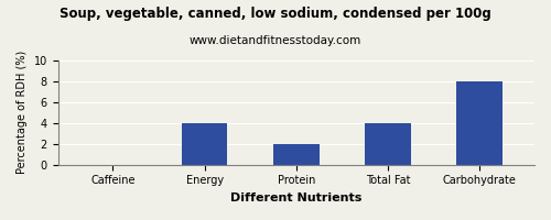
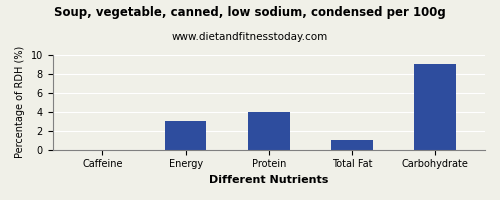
Energy: 4 -> 3
Protein: 2 -> 4
Total Fat: 4 -> 1
Carbohydrate: 8 -> 9
